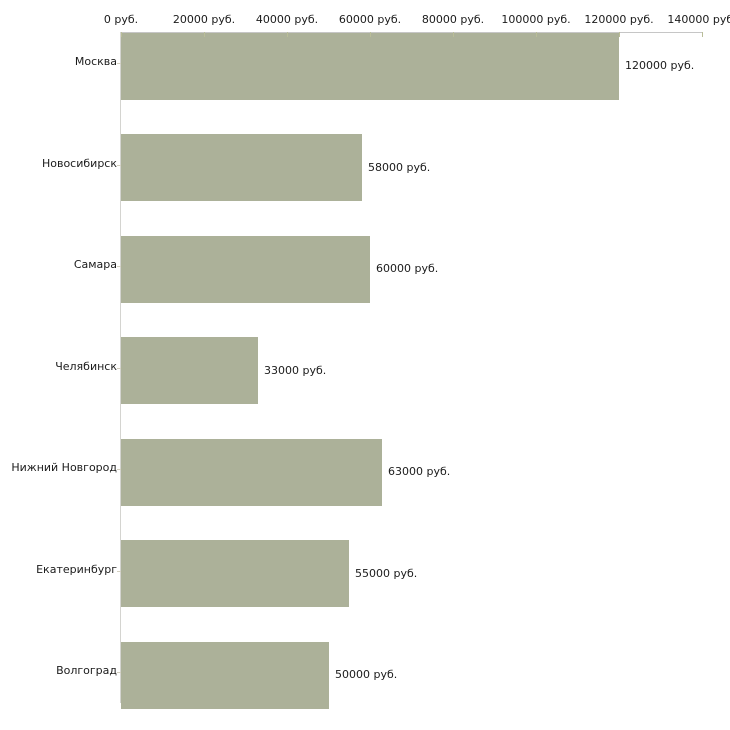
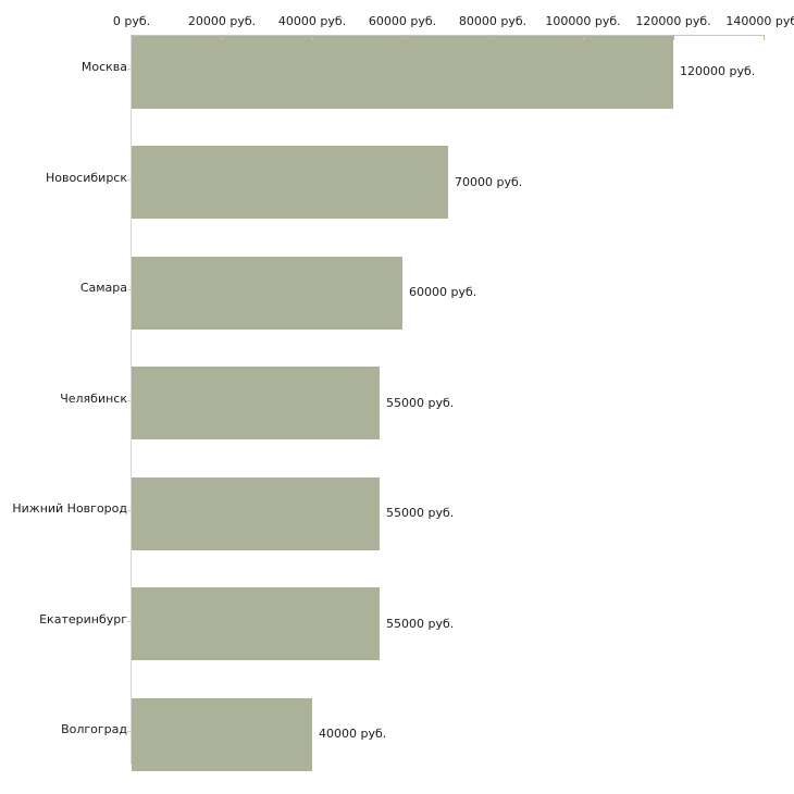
Новосибирск: 58000 -> 70000
Челябинск: 33000 -> 55000
Нижний Новгород: 63000 -> 55000
Волгоград: 50000 -> 40000
